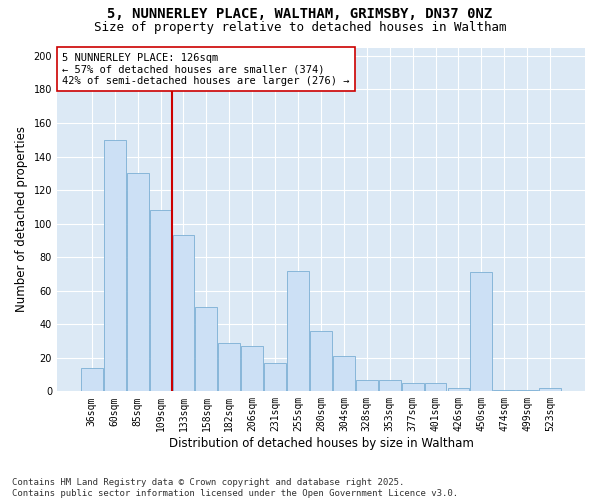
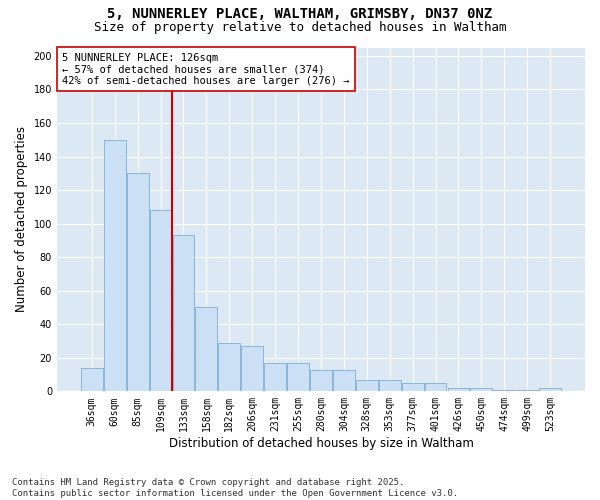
255sqm: 72 -> 17
280sqm: 36 -> 13
304sqm: 21 -> 13
450sqm: 71 -> 2
